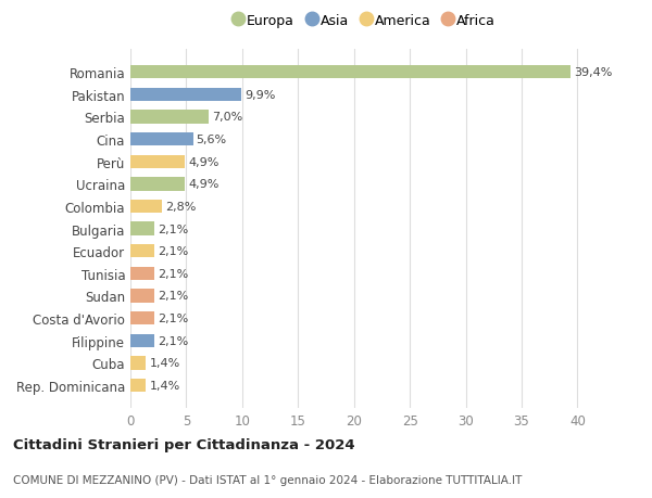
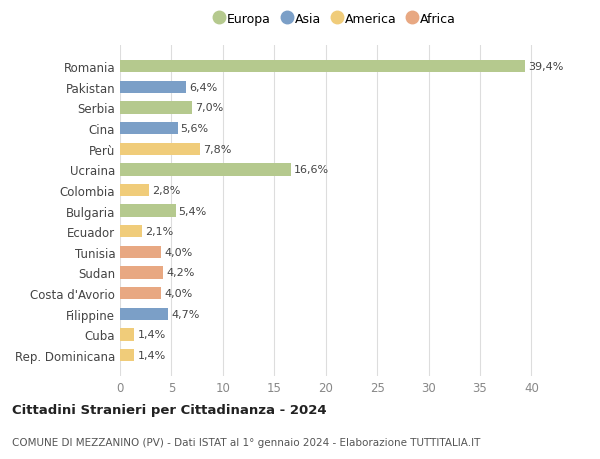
Pakistan: 9,9% -> 6,4%
Perù: 4,9% -> 7,8%
Ucraina: 4,9% -> 16,6%
Bulgaria: 2,1% -> 5,4%
Tunisia: 2,1% -> 4,0%
Sudan: 2,1% -> 4,2%
Costa d'Avorio: 2,1% -> 4,0%
Filippine: 2,1% -> 4,7%
